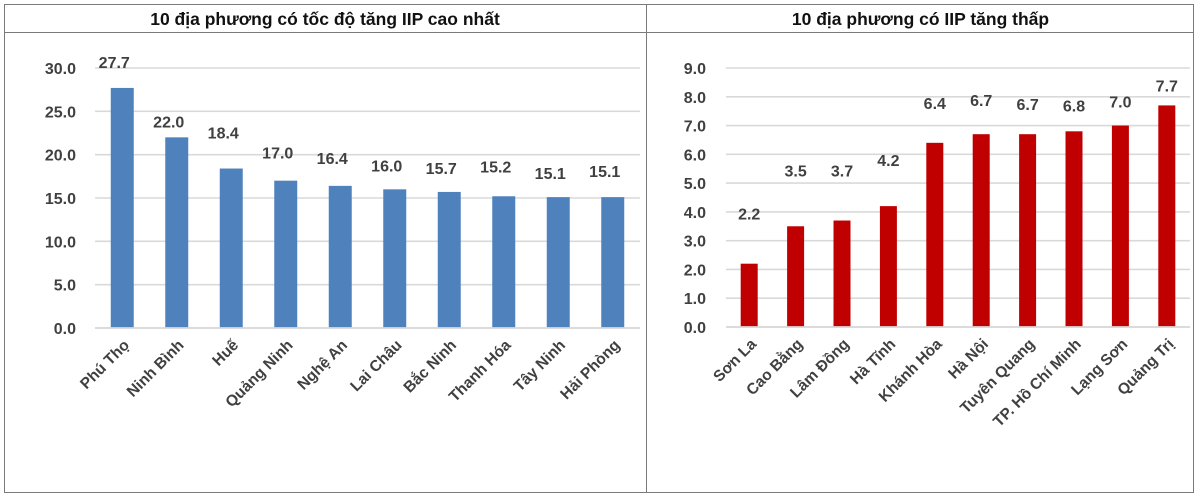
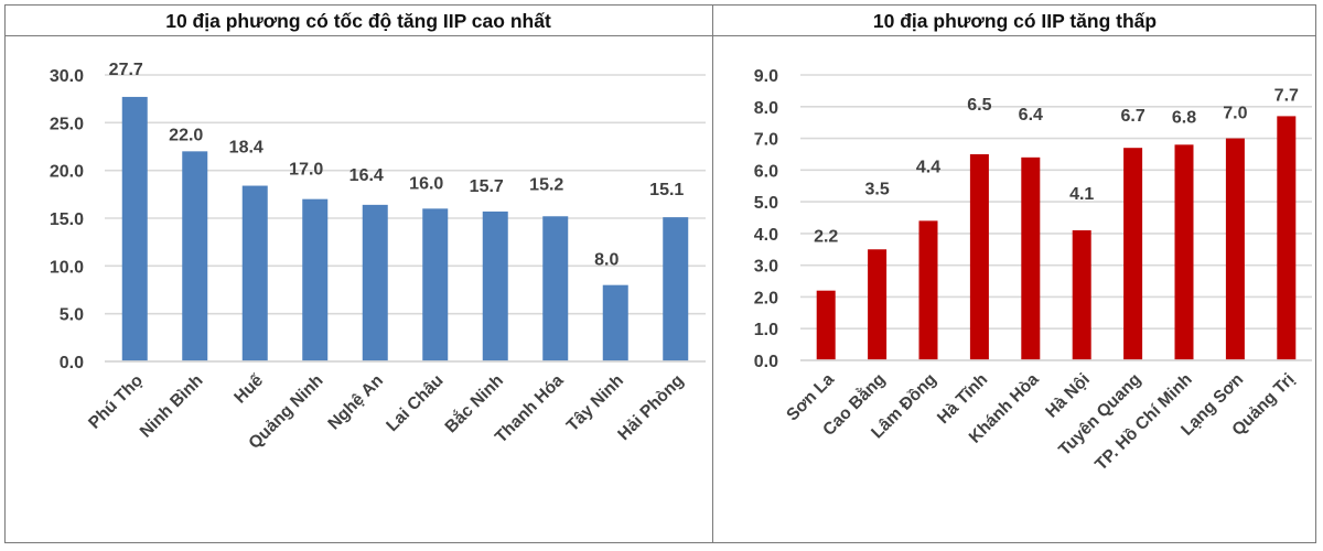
10 địa phương có tốc độ tăng IIP cao nhất/Tây Ninh: 15.1 -> 8.0
10 địa phương có IIP tăng thấp/Lâm Đồng: 3.7 -> 4.4
10 địa phương có IIP tăng thấp/Hà Tĩnh: 4.2 -> 6.5
10 địa phương có IIP tăng thấp/Hà Nội: 6.7 -> 4.1
